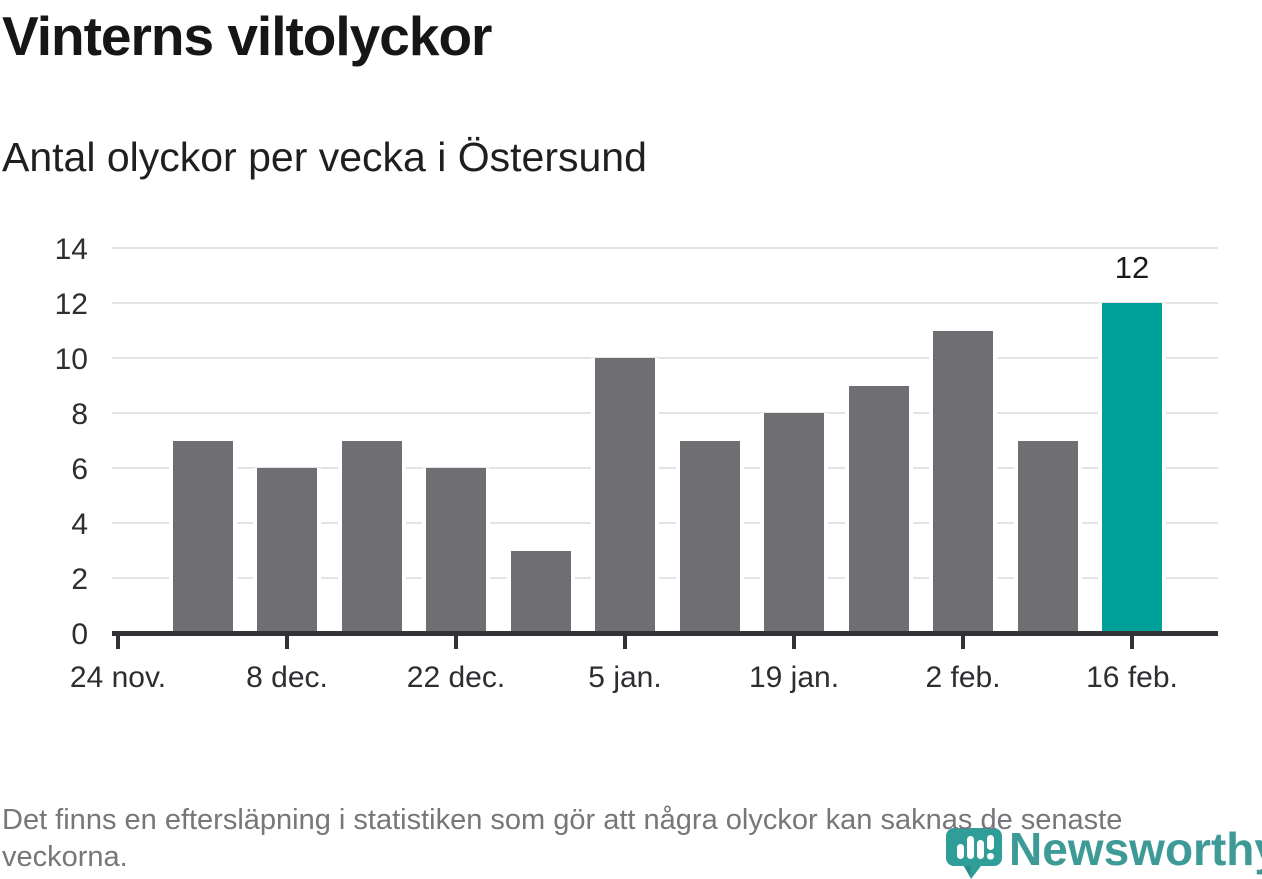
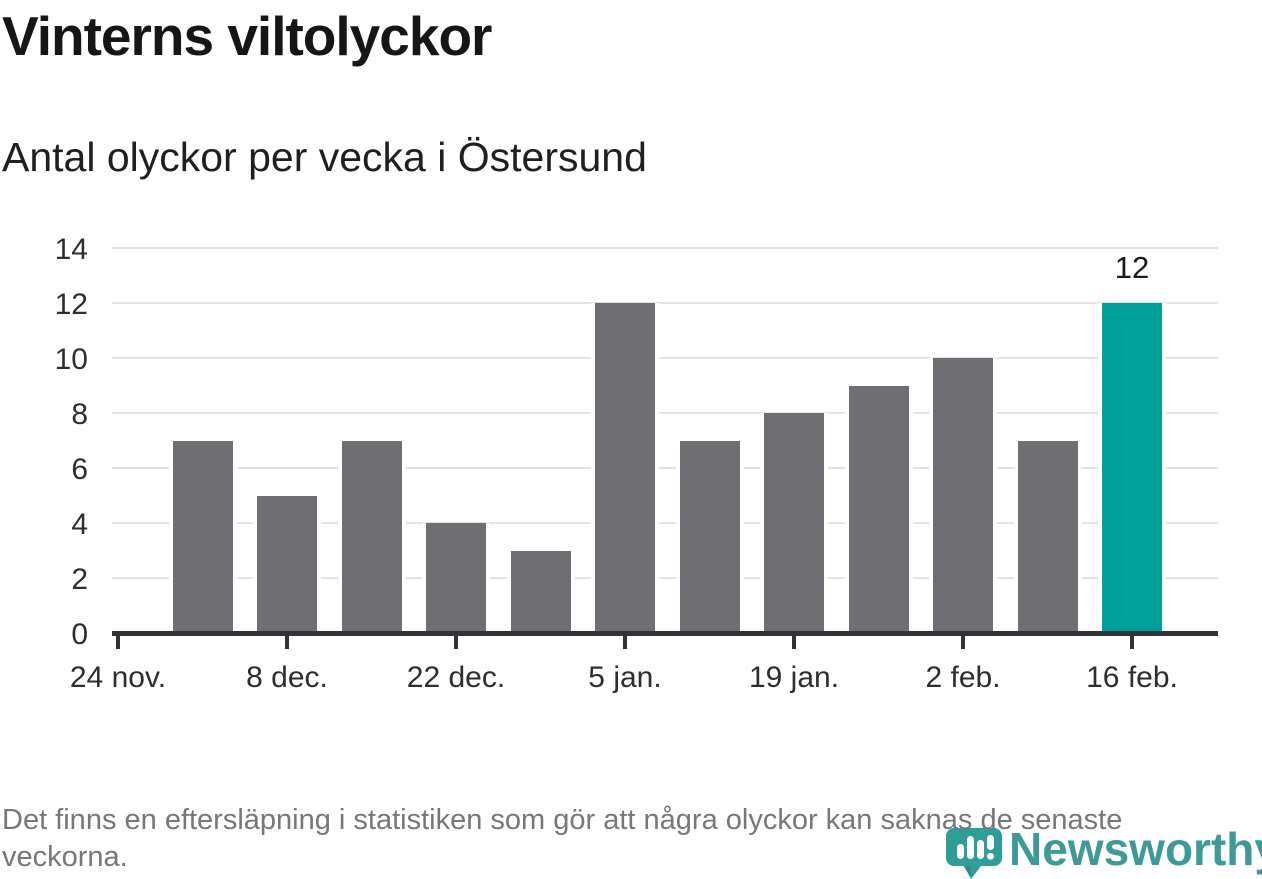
8 dec.: 6 -> 5
22 dec.: 6 -> 4
5 jan.: 10 -> 12
2 feb.: 11 -> 10
